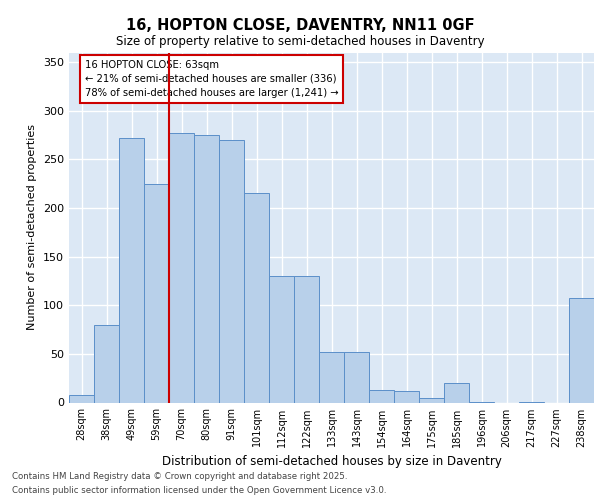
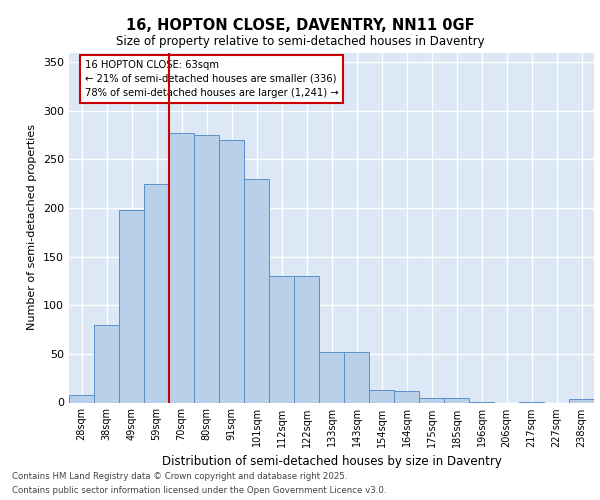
49sqm: 272 -> 198
101sqm: 216 -> 230
185sqm: 20 -> 5
238sqm: 108 -> 4
